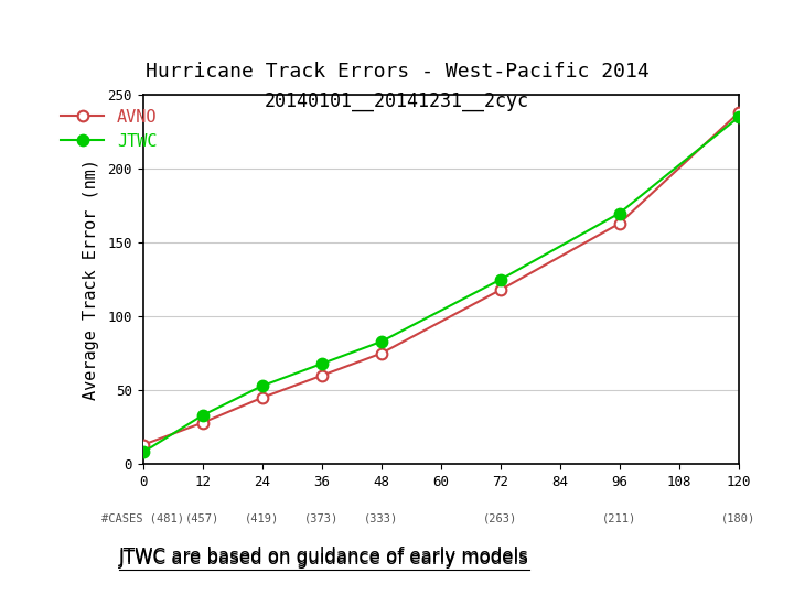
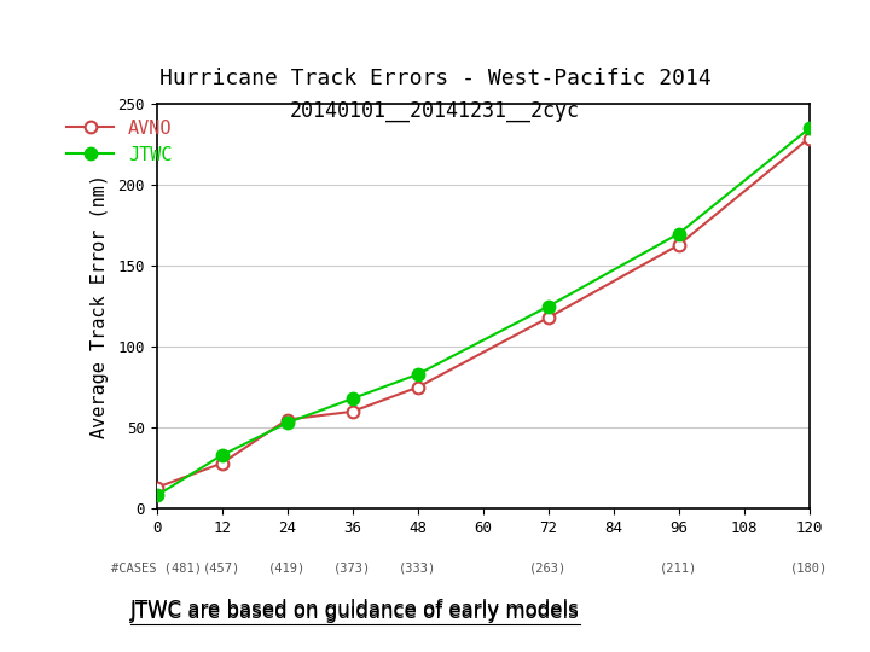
AVNO/24: 45 -> 55
AVNO/120: 238 -> 229
